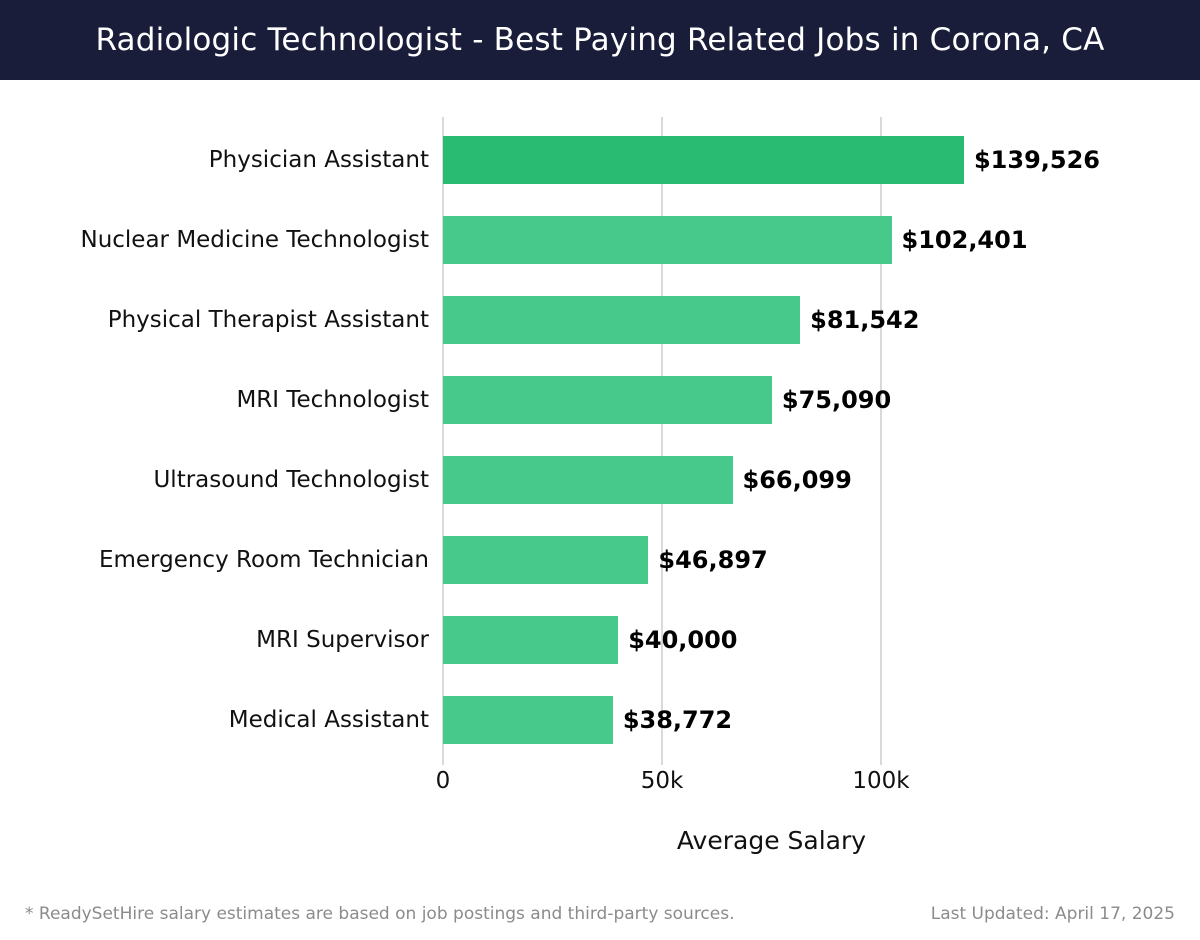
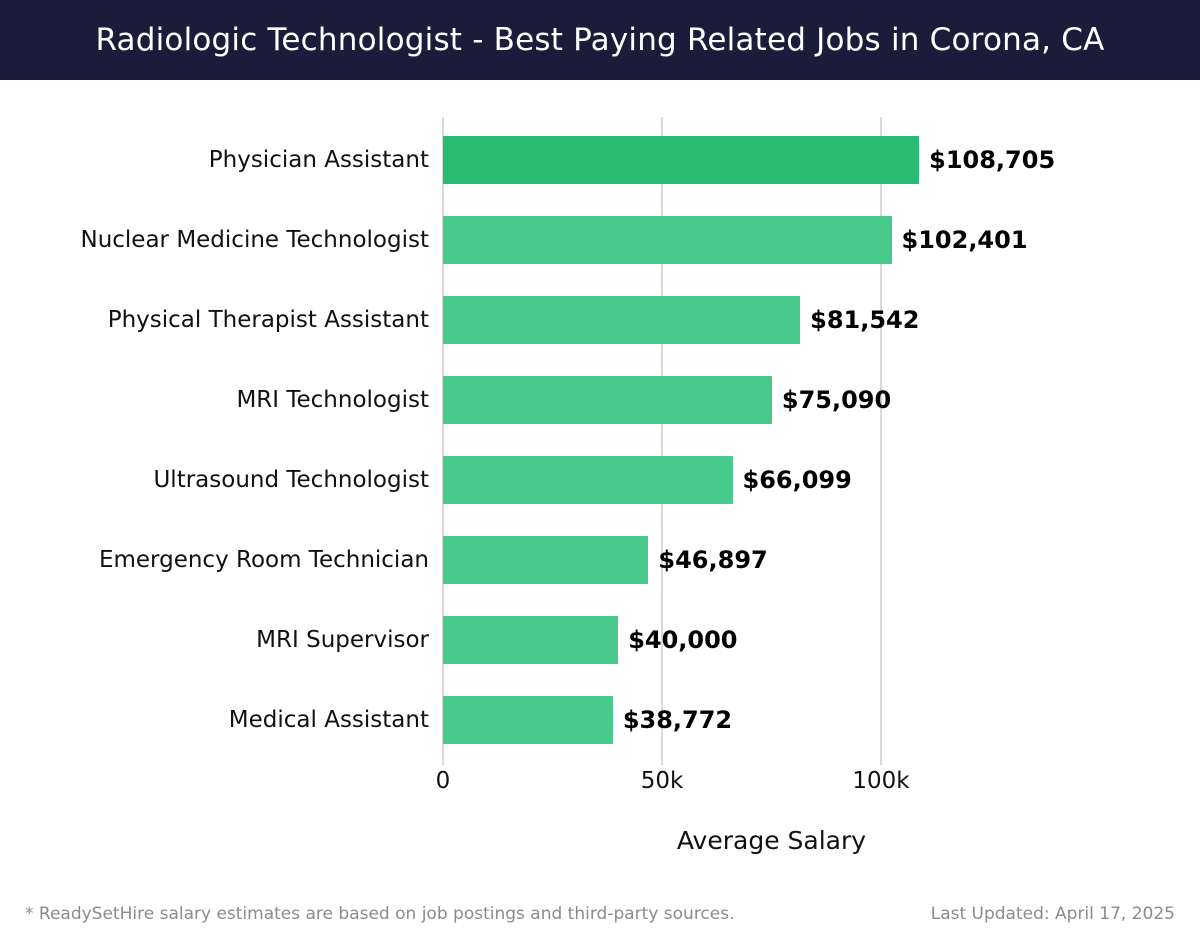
Physician Assistant: $139,526 -> $108,705
